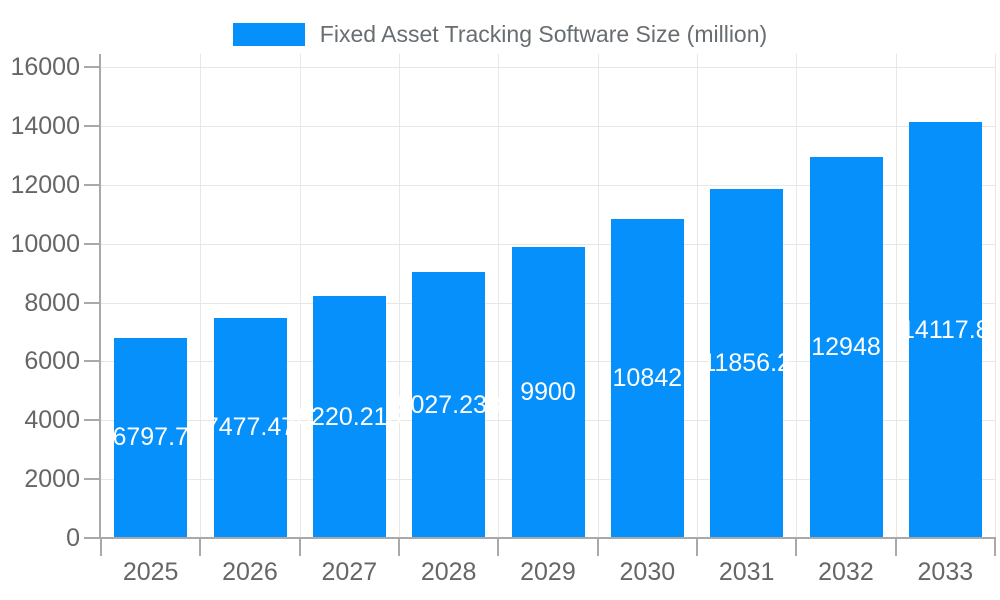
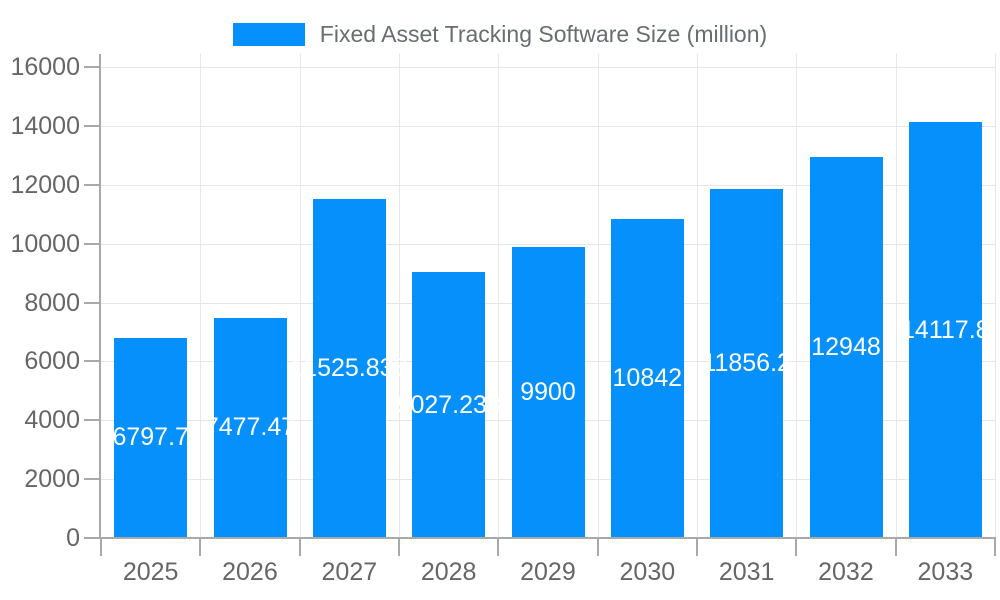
2027: 8220.218 -> 11525.838
